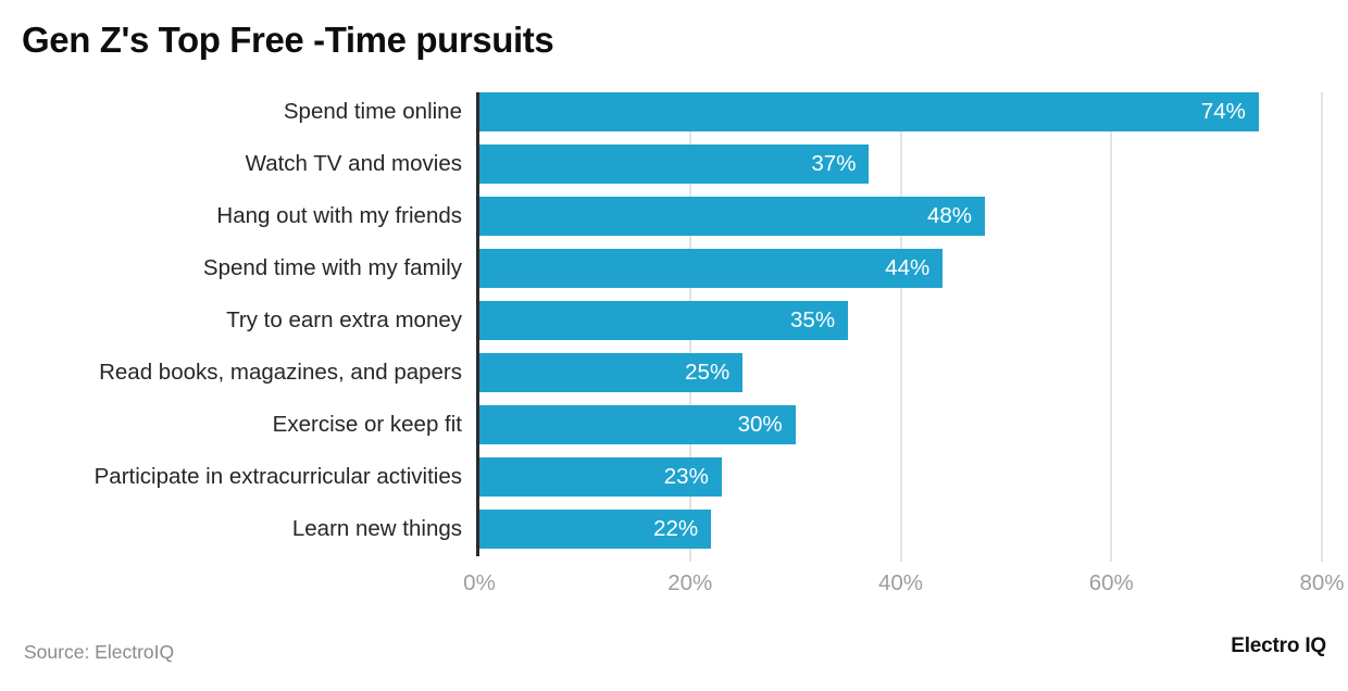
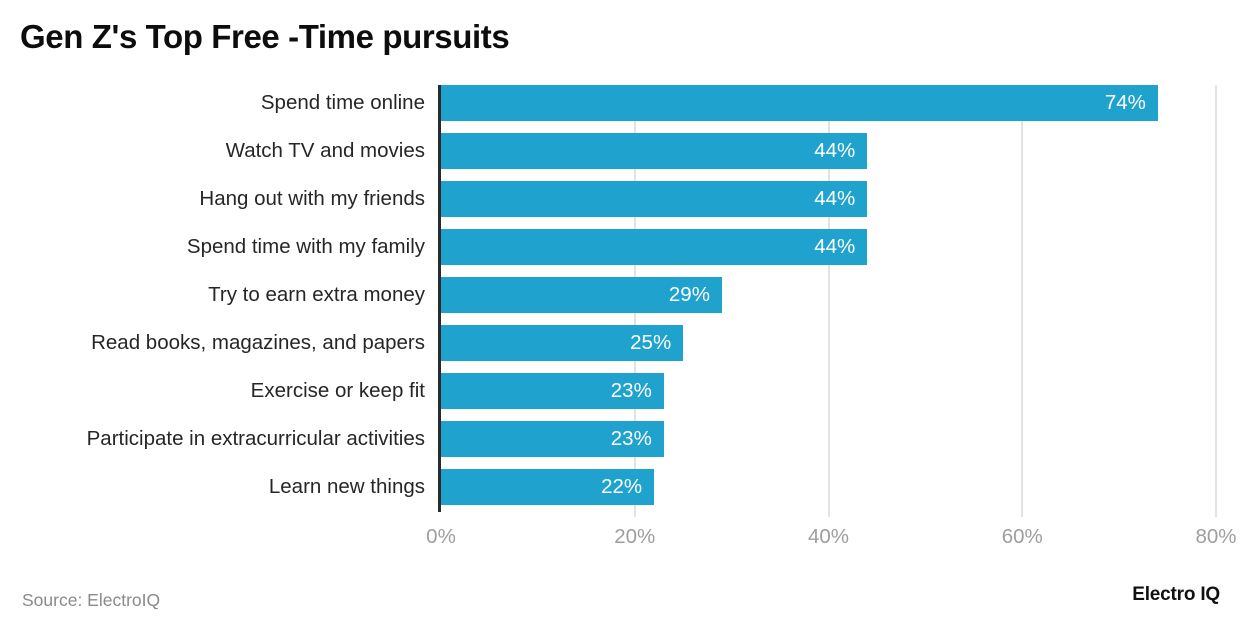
Watch TV and movies: 37% -> 44%
Hang out with my friends: 48% -> 44%
Try to earn extra money: 35% -> 29%
Exercise or keep fit: 30% -> 23%
